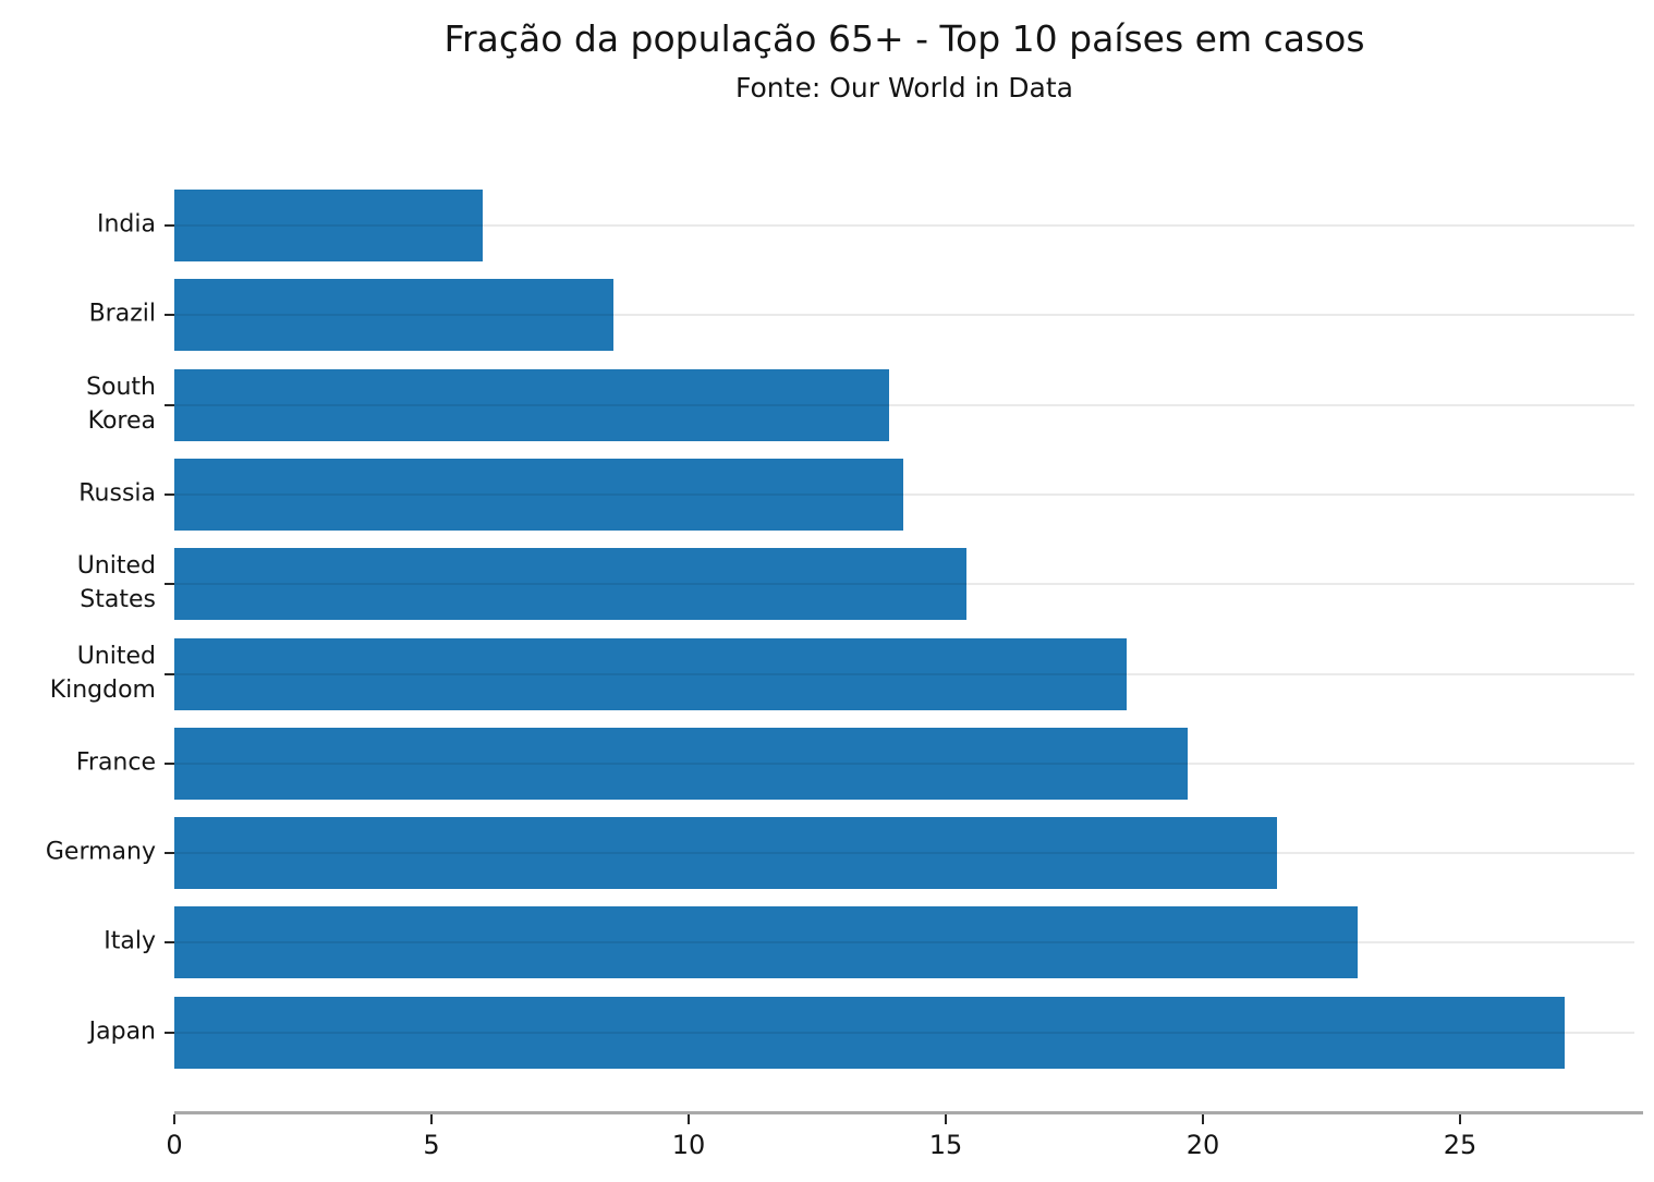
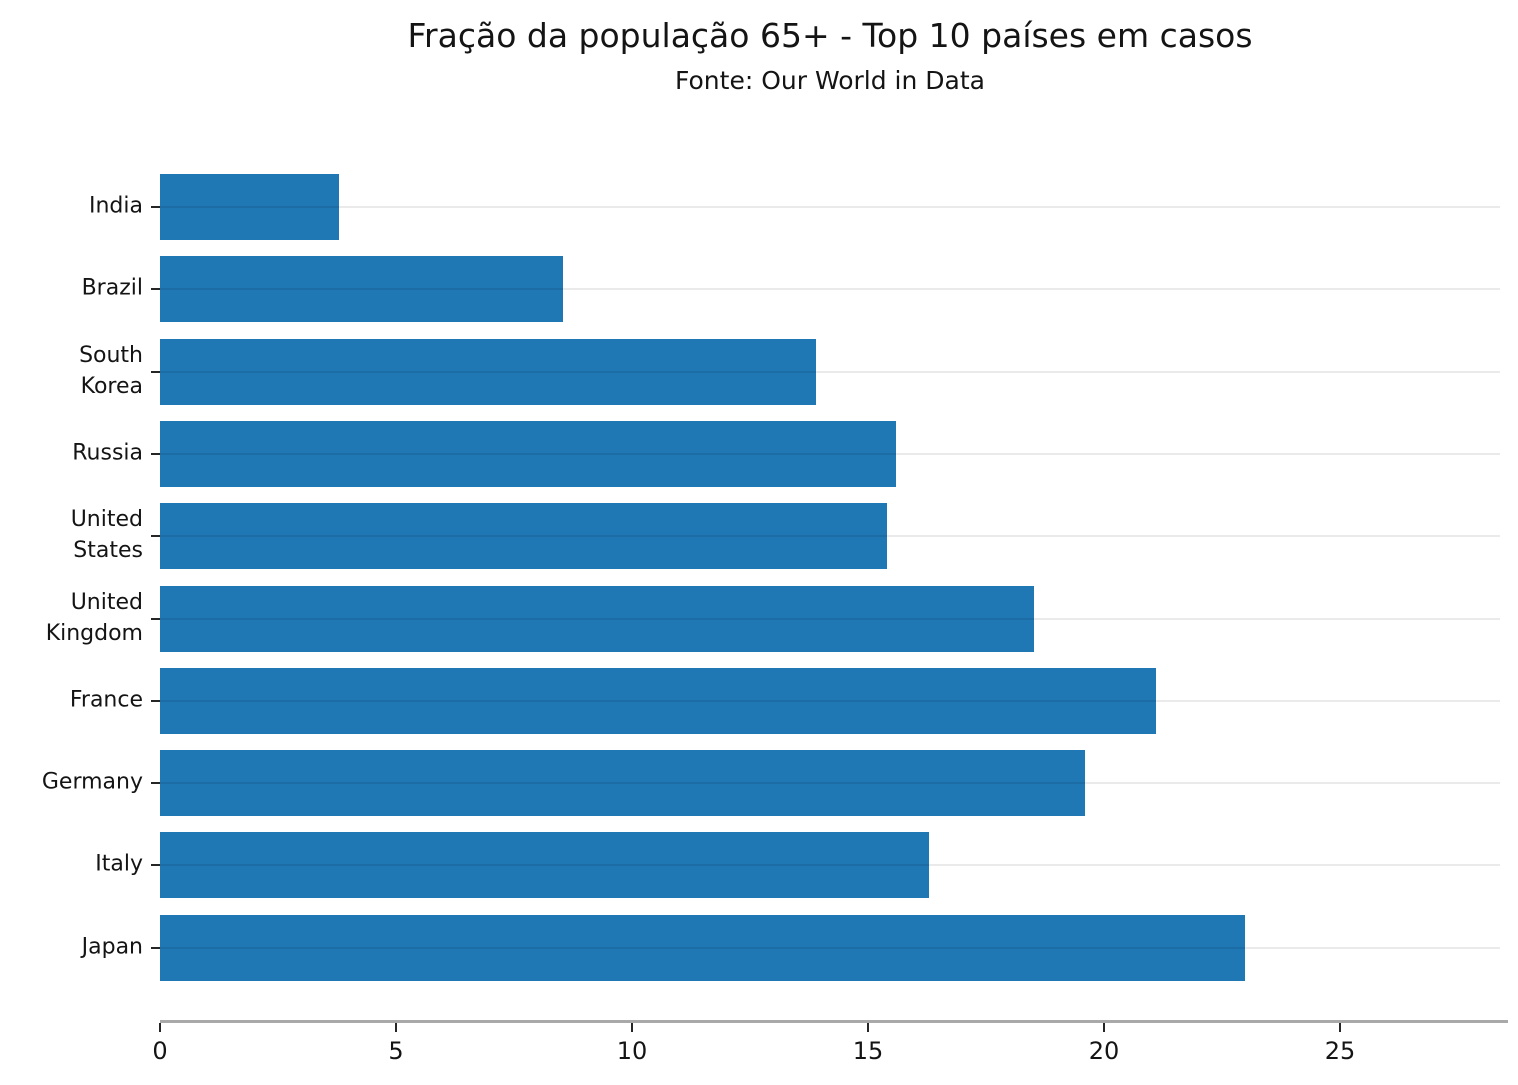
India: 6.0 -> 3.8
Russia: 14.2 -> 15.6
France: 19.7 -> 21.1
Germany: 21.4 -> 19.6
Italy: 23.0 -> 16.3
Japan: 27.1 -> 23.0
